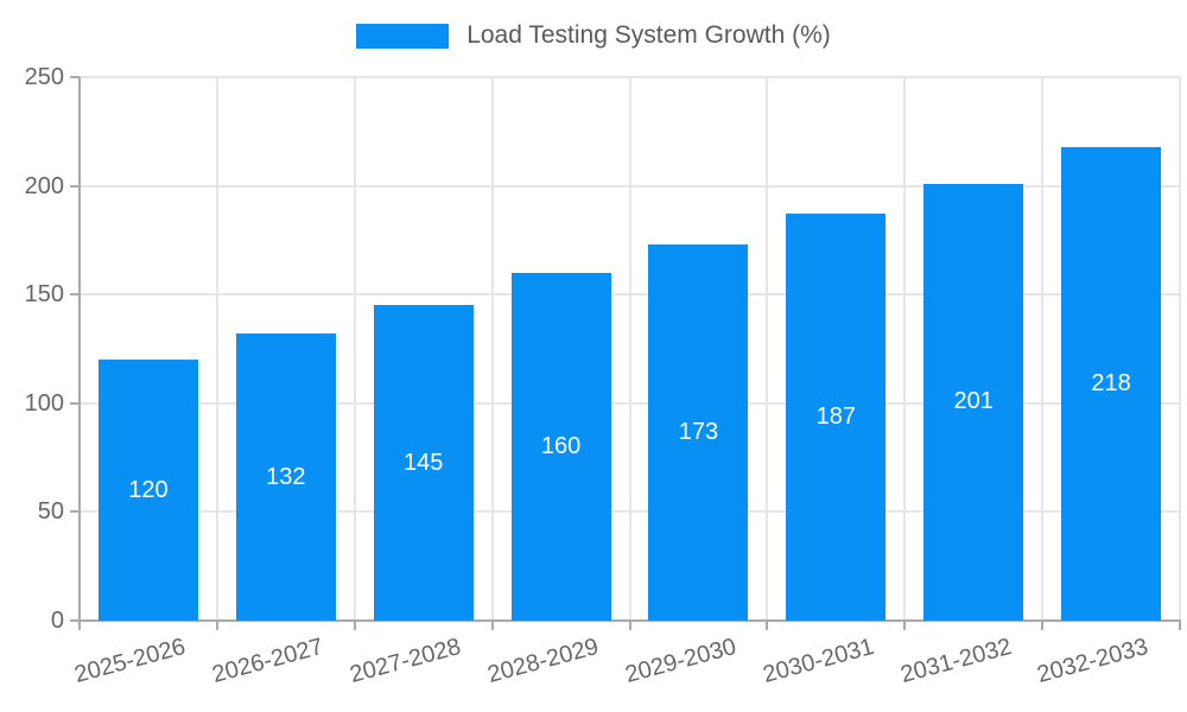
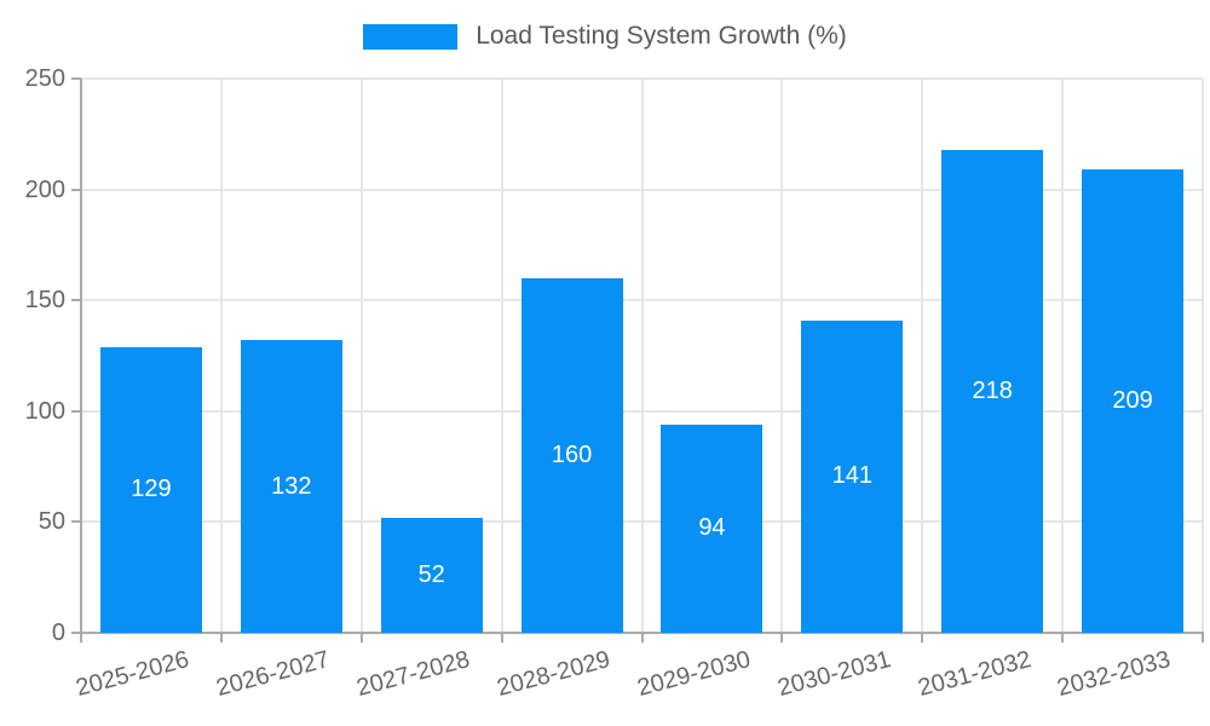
2025-2026: 120 -> 129
2027-2028: 145 -> 52
2029-2030: 173 -> 94
2030-2031: 187 -> 141
2031-2032: 201 -> 218
2032-2033: 218 -> 209
